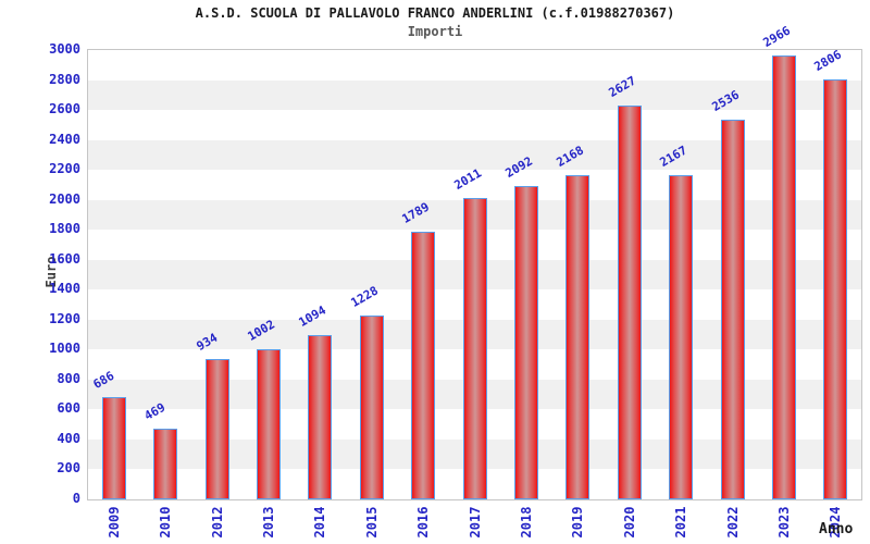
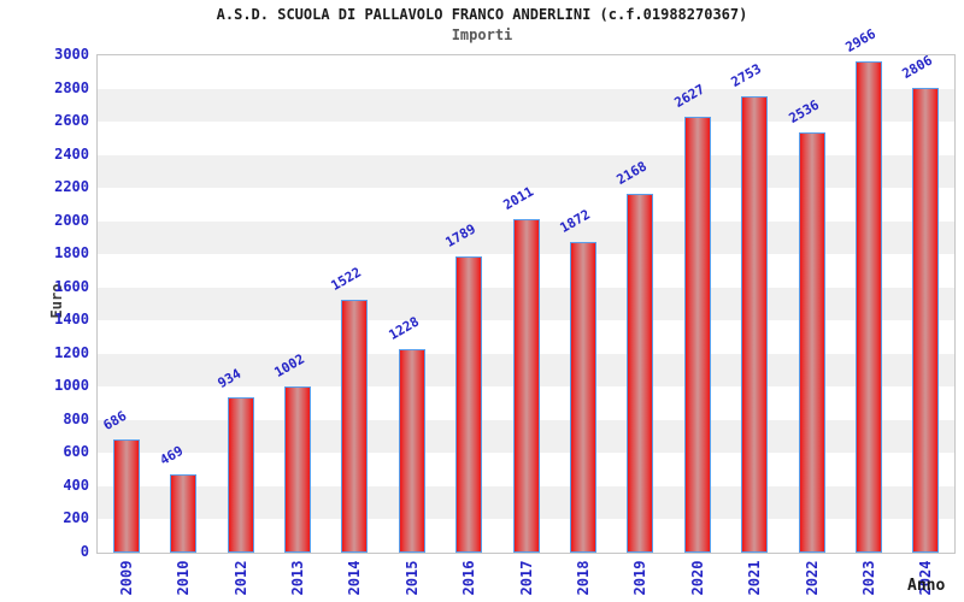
2014: 1094 -> 1522
2018: 2092 -> 1872
2021: 2167 -> 2753
